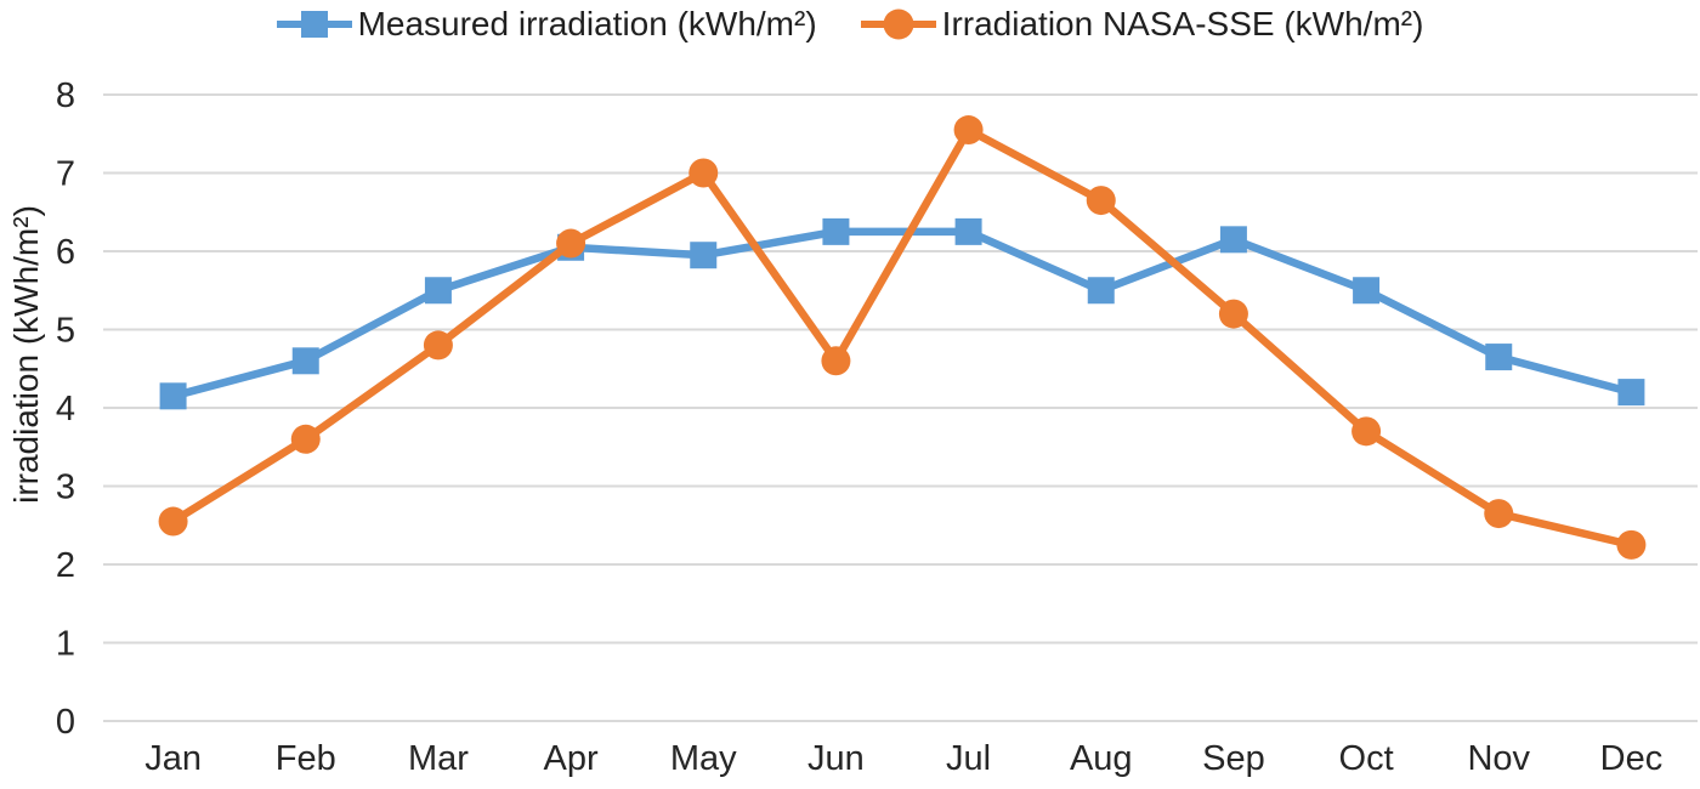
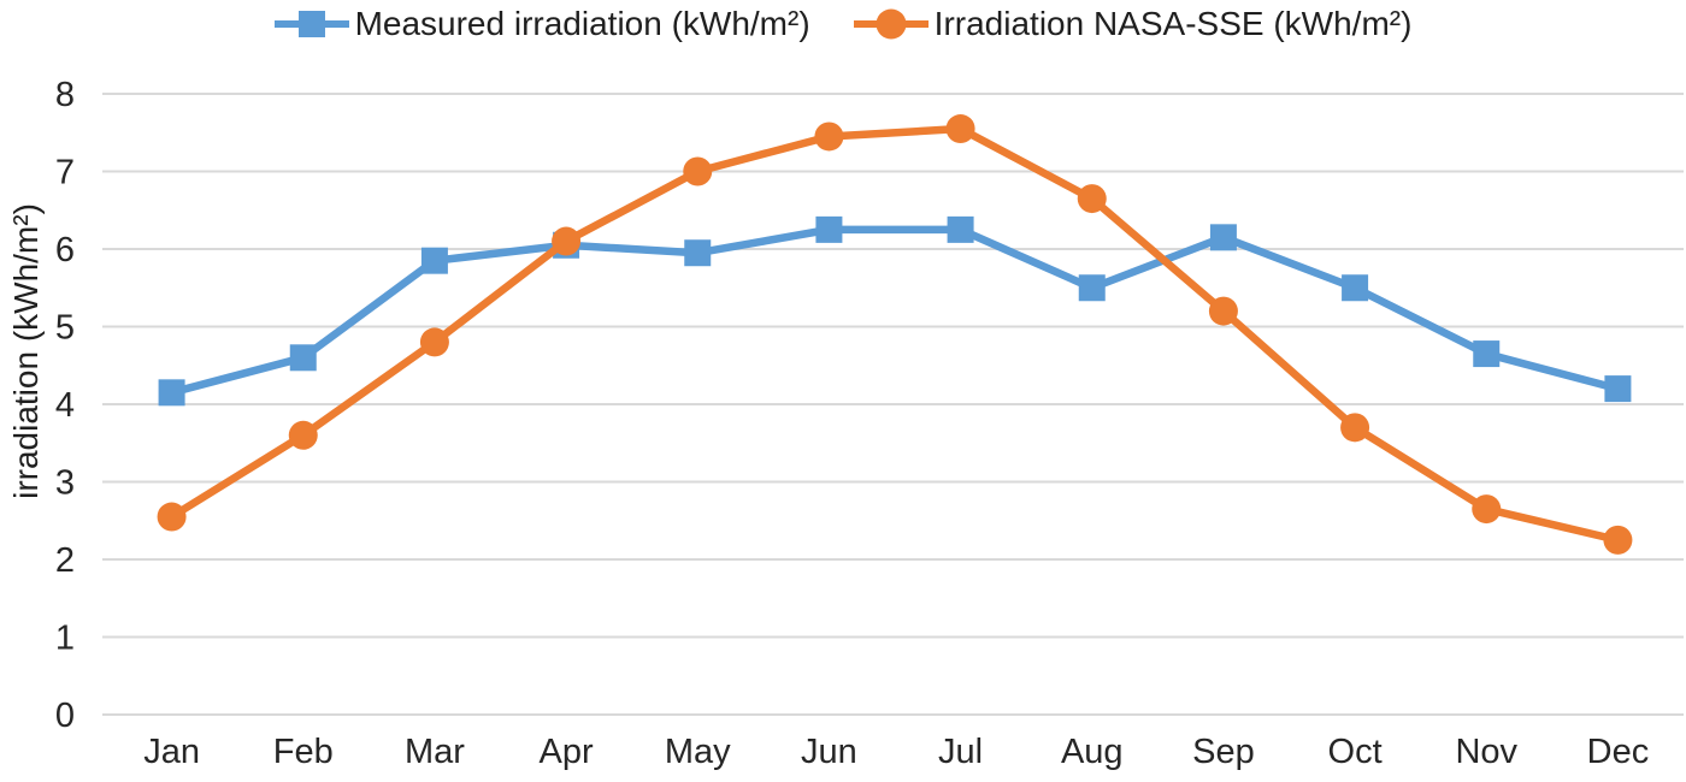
Measured irradiation (kWh/m²)/Mar: 5.5 -> 5.8
Irradiation NASA-SSE (kWh/m²)/Jun: 4.6 -> 7.5
